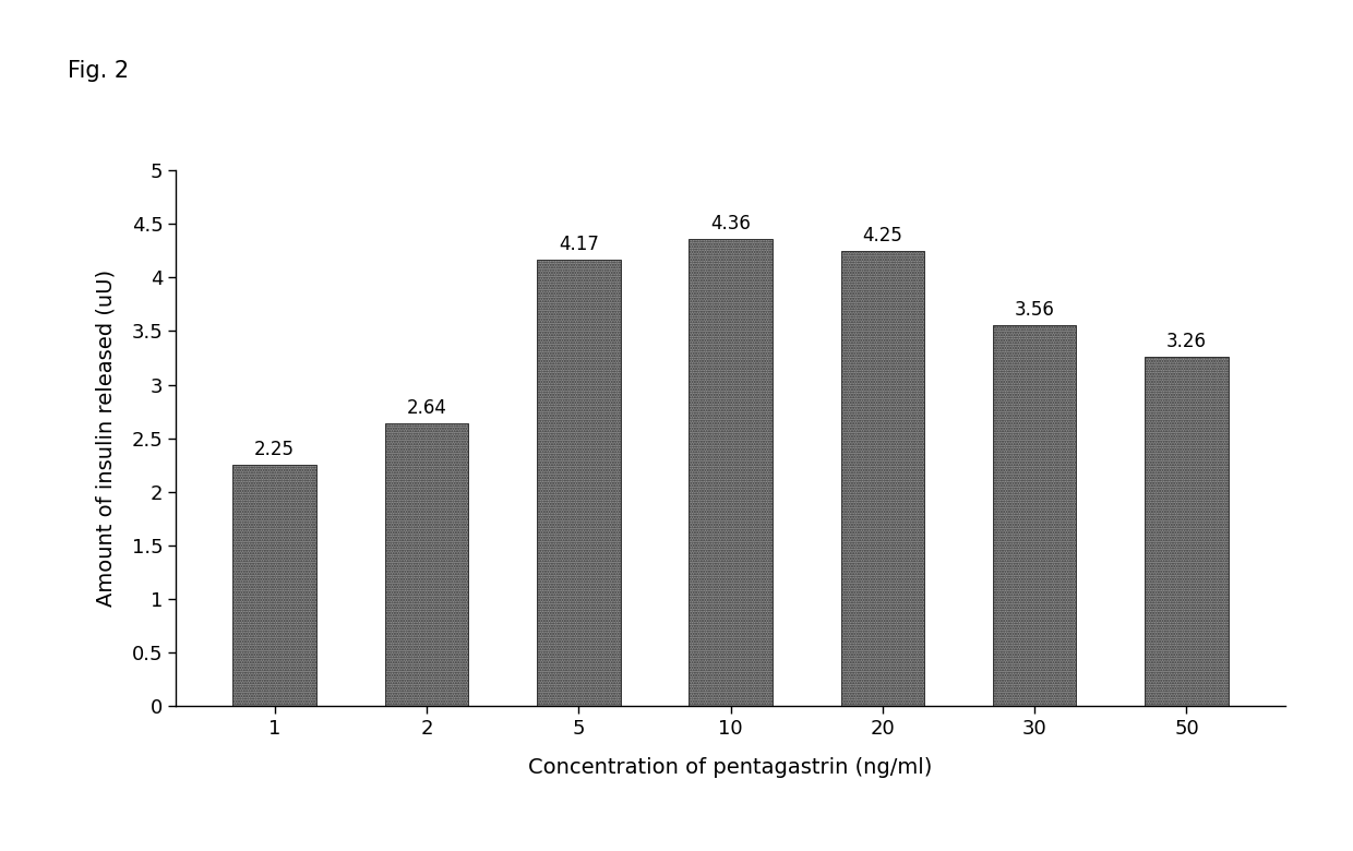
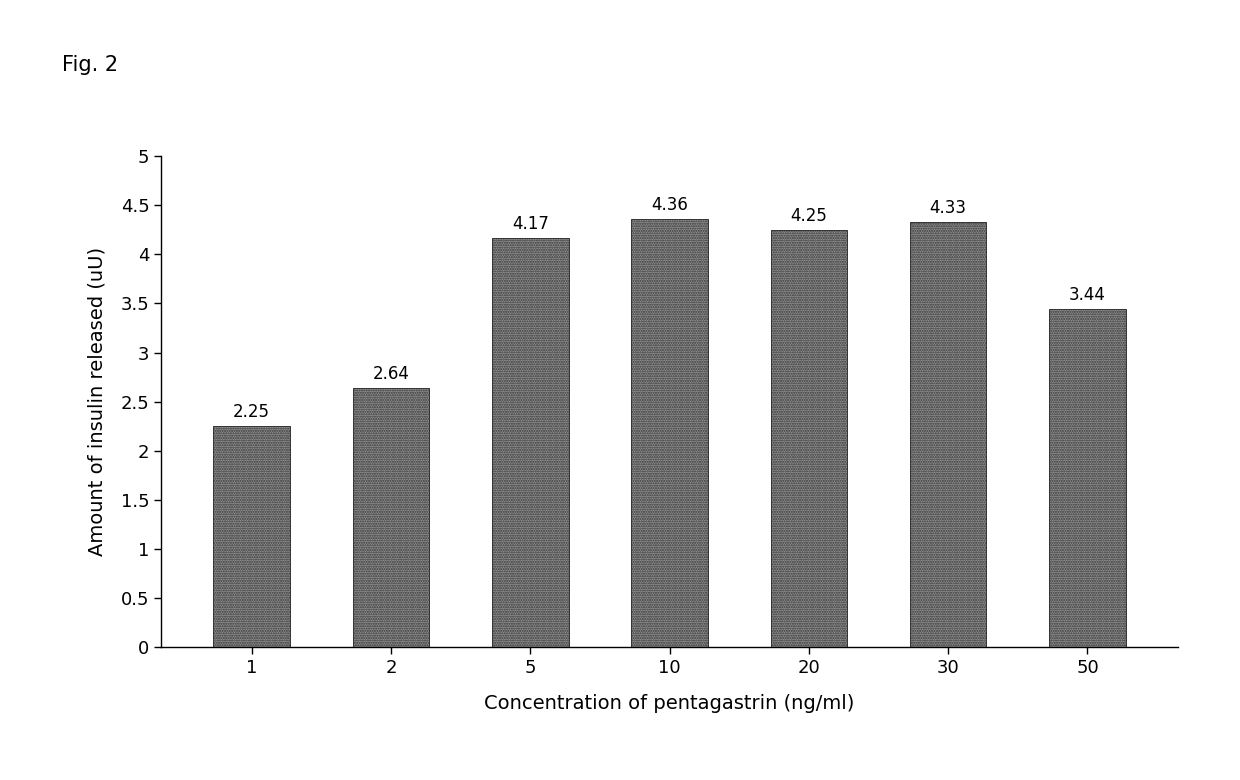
30: 3.56 -> 4.33
50: 3.26 -> 3.44
